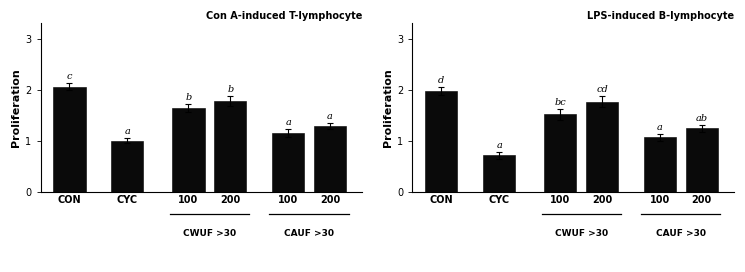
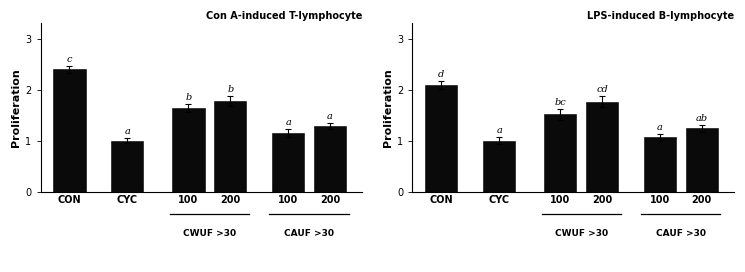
Con A-induced T-lymphocyte/CON: 2.06 -> 2.40
LPS-induced B-lymphocyte/CON: 1.98 -> 2.10
LPS-induced B-lymphocyte/CYC: 0.72 -> 1.01
